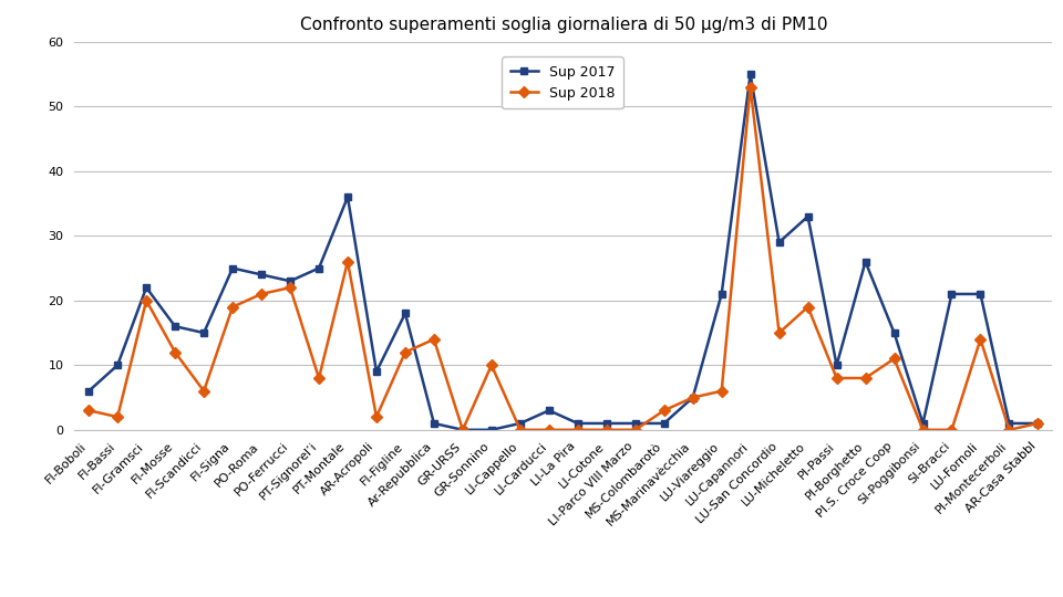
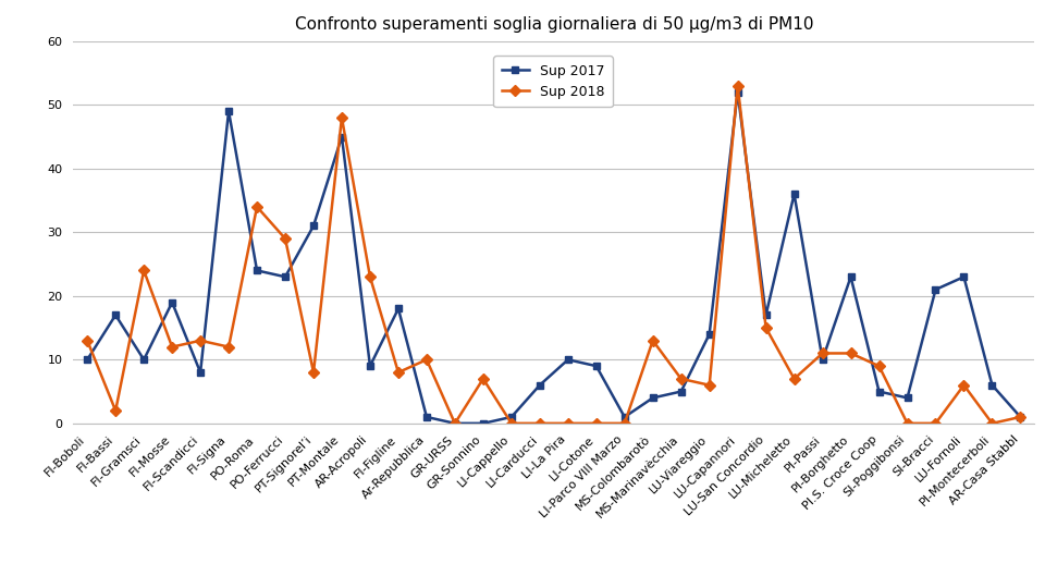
Sup 2017/FI-Boboli: 6 -> 10
Sup 2018/FI-Boboli: 3 -> 13
Sup 2017/FI-Bassi: 10 -> 17
Sup 2017/FI-Gramsci: 22 -> 10
Sup 2018/FI-Gramsci: 20 -> 24
Sup 2017/FI-Mosse: 16 -> 19
Sup 2017/FI-Scandicci: 15 -> 8
Sup 2018/FI-Scandicci: 6 -> 13
Sup 2017/FI-Signa: 25 -> 49
Sup 2018/FI-Signa: 19 -> 12
Sup 2018/PO-Roma: 21 -> 34
Sup 2018/PO-Ferrucci: 22 -> 29
Sup 2017/PT-Signorel’i: 25 -> 31
Sup 2017/PT-Montale: 36 -> 45
Sup 2018/PT-Montale: 26 -> 48
Sup 2018/AR-Acropoli: 2 -> 23
Sup 2018/FI-Figline: 12 -> 8
Sup 2018/Ar-Repubblica: 14 -> 10
Sup 2018/GR-Sonnino: 10 -> 7
Sup 2017/LI-Carducci: 3 -> 6
Sup 2017/LI-La Pira: 1 -> 10
Sup 2017/LI-Cotone: 1 -> 9
Sup 2017/MS-Colombarotò: 1 -> 4
Sup 2018/MS-Colombarotò: 3 -> 13
Sup 2018/MS-Marinavècchia: 5 -> 7
Sup 2017/LU-Viareggio: 21 -> 14
Sup 2017/LU-Capannori: 55 -> 52
Sup 2017/LU-San Concordio: 29 -> 17
Sup 2017/LU-Micheletto: 33 -> 36
Sup 2018/LU-Micheletto: 19 -> 7
Sup 2018/PI-Passi: 8 -> 11
Sup 2017/PI-Borghetto: 26 -> 23
Sup 2018/PI-Borghetto: 8 -> 11
Sup 2017/PI.S. Croce Coop: 15 -> 5
Sup 2018/PI.S. Croce Coop: 11 -> 9
Sup 2017/SI-Poggibonsi: 1 -> 4
Sup 2017/LU-Fornoli: 21 -> 23
Sup 2018/LU-Fornoli: 14 -> 6
Sup 2017/PI-Montecerboli: 1 -> 6
